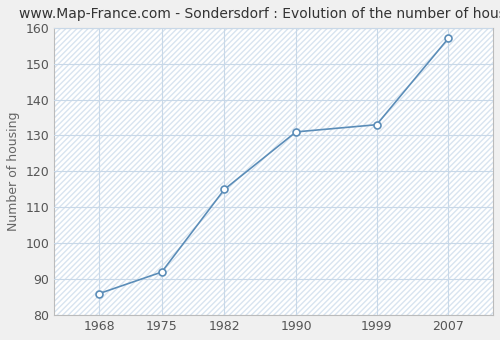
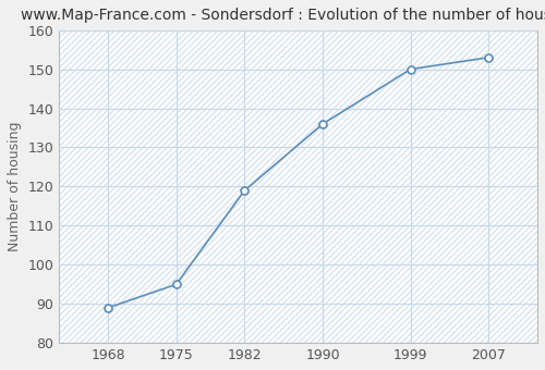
1968: 86 -> 89
1975: 92 -> 95
1982: 115 -> 119
1990: 131 -> 136
1999: 133 -> 150
2007: 157 -> 153
